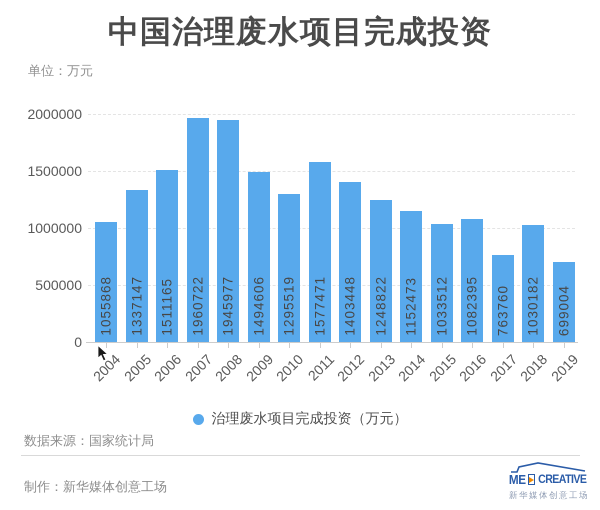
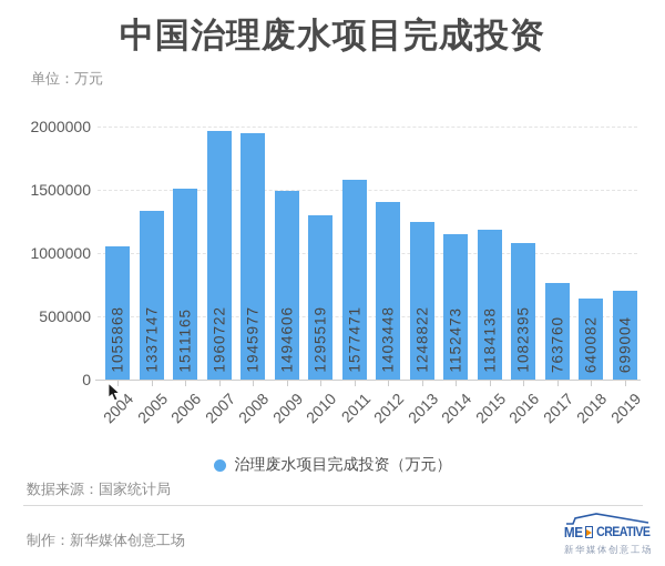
2015: 1033512 -> 1184138
2018: 1030182 -> 640082
